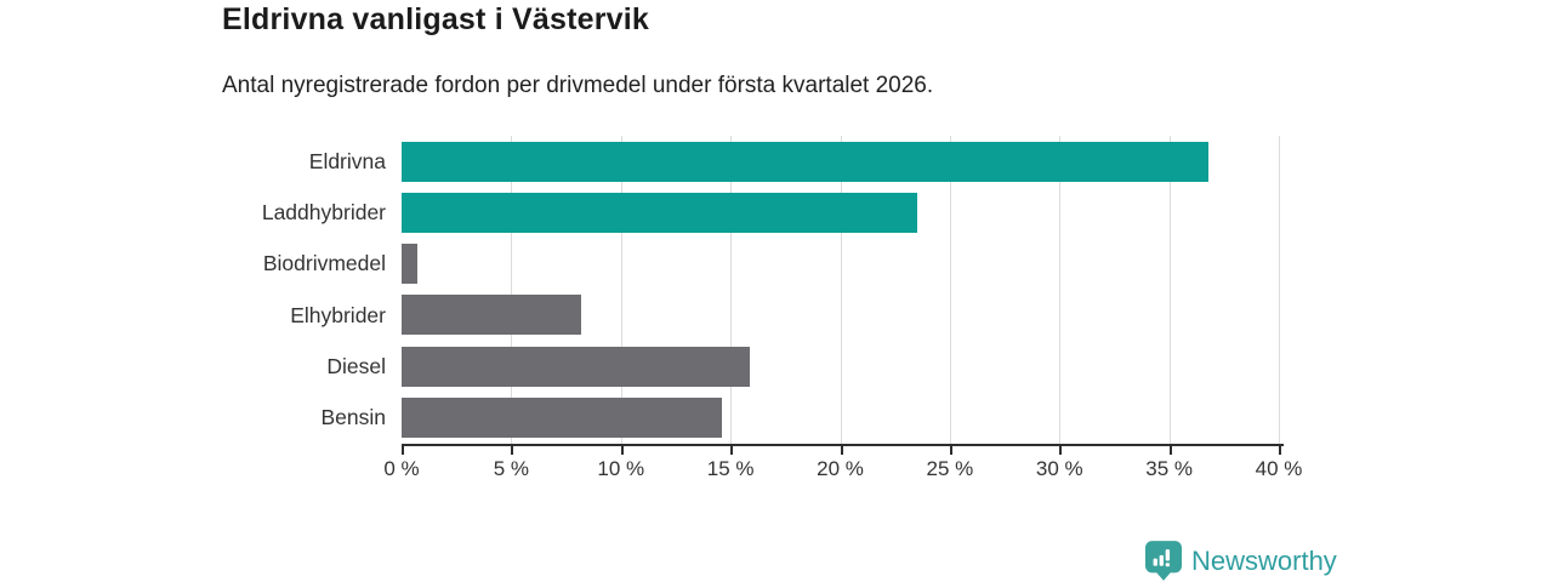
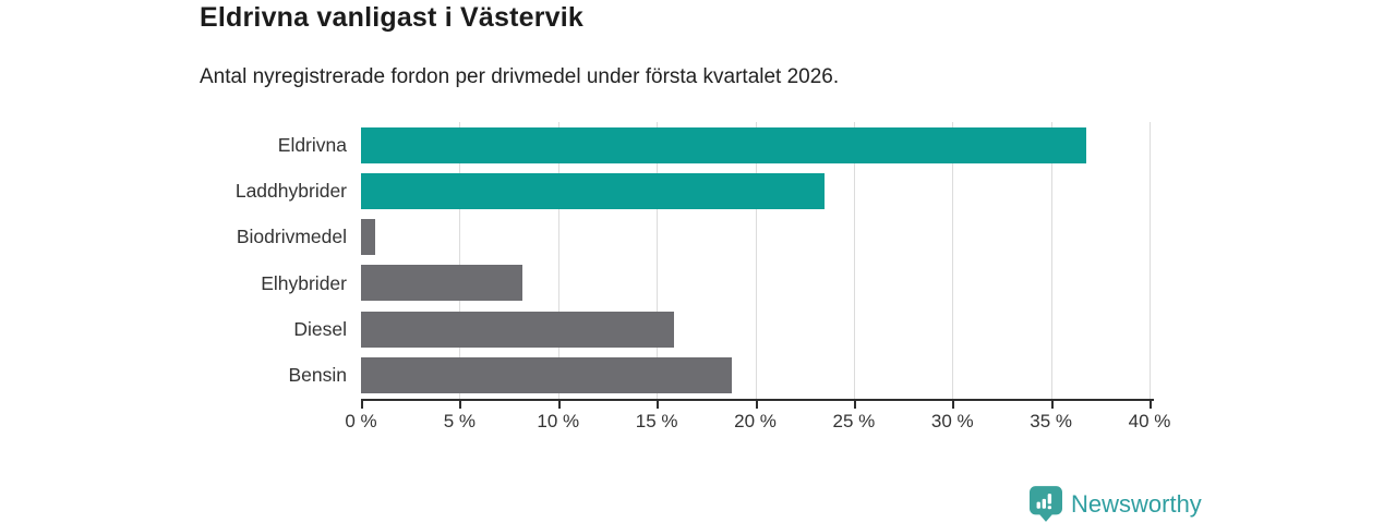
Bensin: 14.6% -> 18.8%
